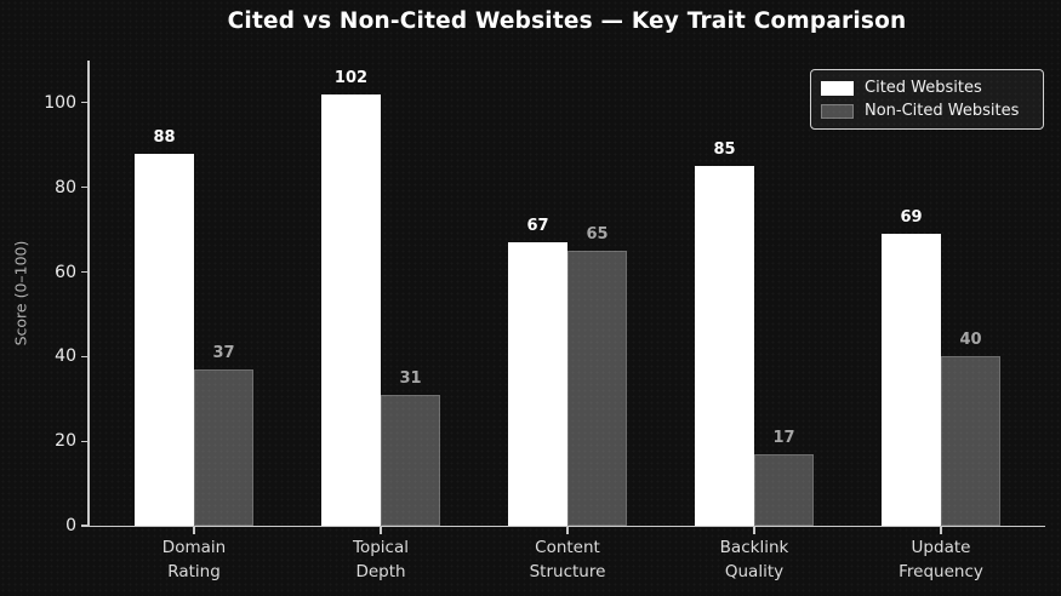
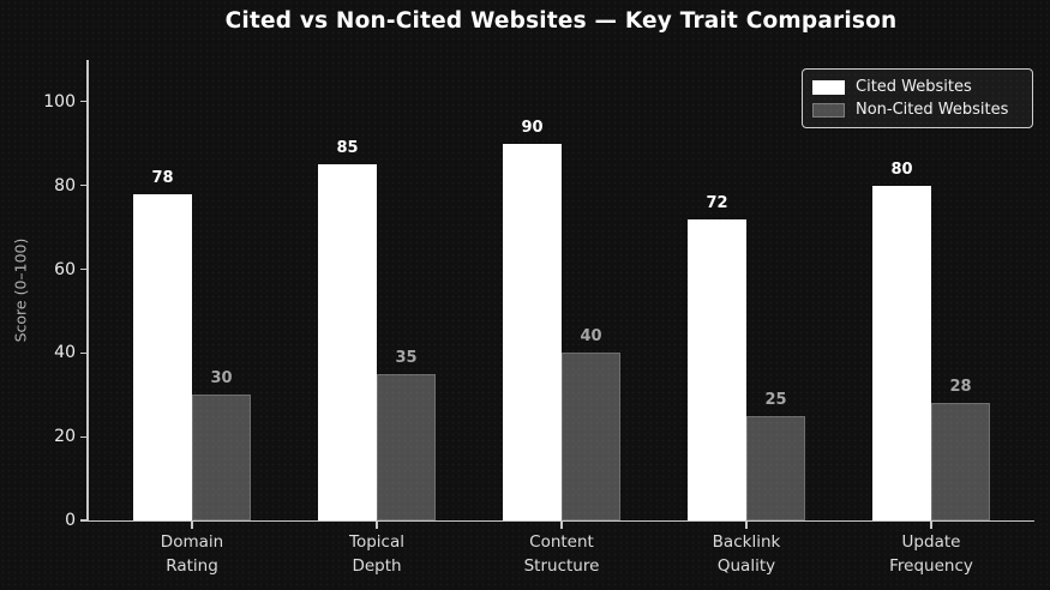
Cited Websites/Domain Rating: 88 -> 78
Non-Cited Websites/Domain Rating: 37 -> 30
Cited Websites/Topical Depth: 102 -> 85
Non-Cited Websites/Topical Depth: 31 -> 35
Cited Websites/Content Structure: 67 -> 90
Non-Cited Websites/Content Structure: 65 -> 40
Cited Websites/Backlink Quality: 85 -> 72
Non-Cited Websites/Backlink Quality: 17 -> 25
Cited Websites/Update Frequency: 69 -> 80
Non-Cited Websites/Update Frequency: 40 -> 28
